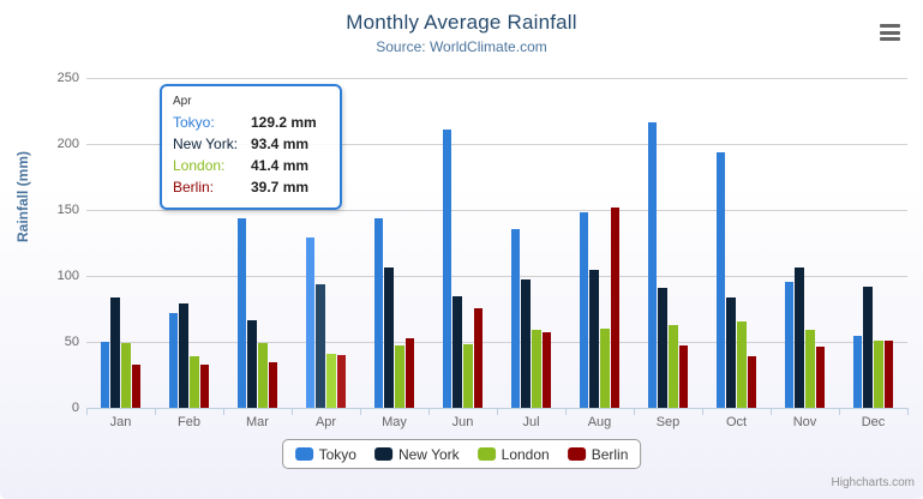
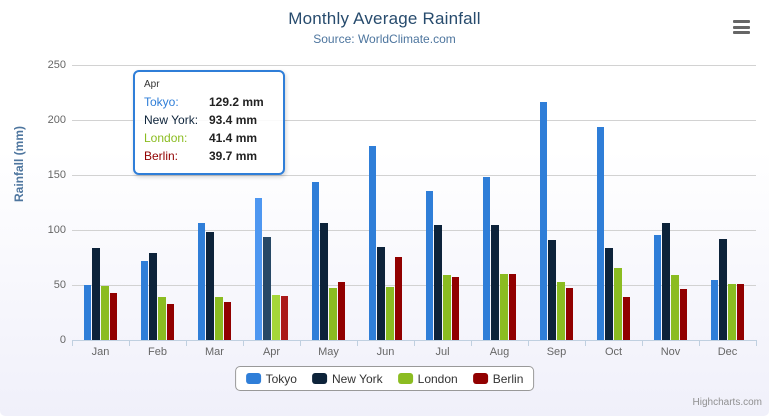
Berlin/Jan: 33 -> 42
Tokyo/Mar: 144 -> 106
New York/Mar: 66 -> 98
London/Mar: 49 -> 39
Tokyo/Jun: 211 -> 176
New York/Jul: 97 -> 105
Berlin/Aug: 152 -> 60
London/Sep: 63 -> 52
